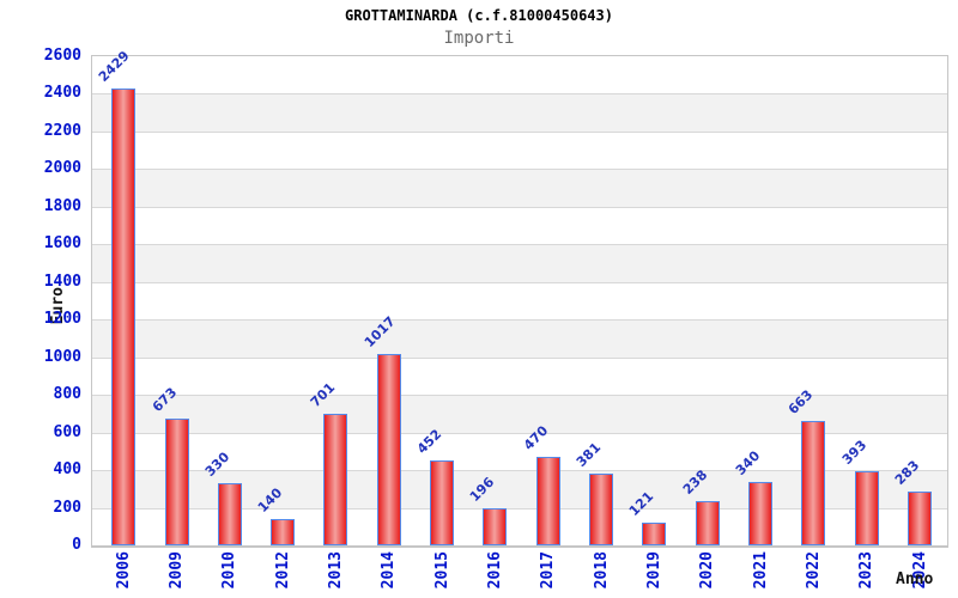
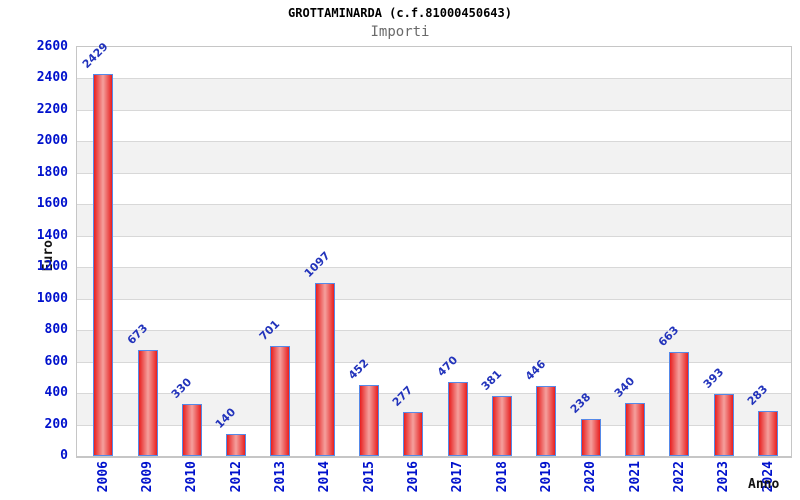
2014: 1017 -> 1097
2016: 196 -> 277
2019: 121 -> 446
